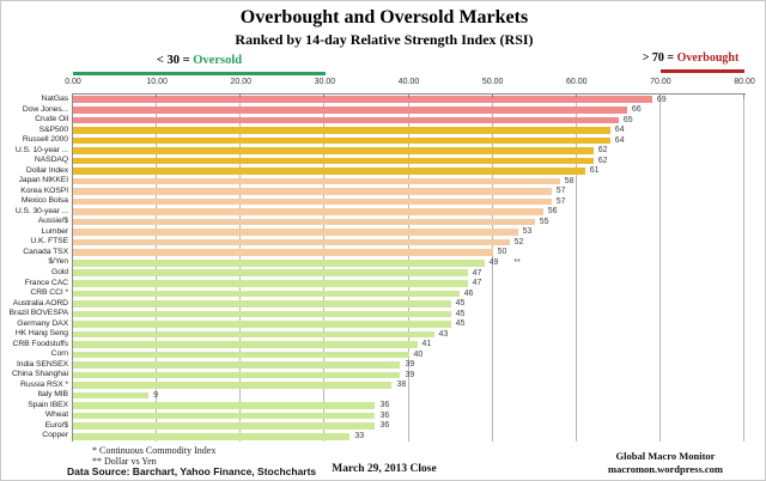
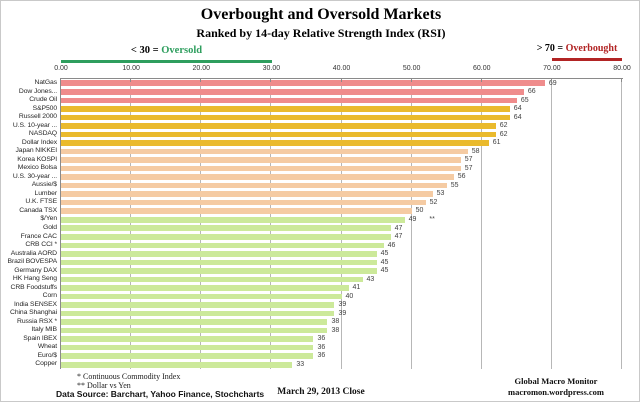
Italy MIB: 9 -> 38
